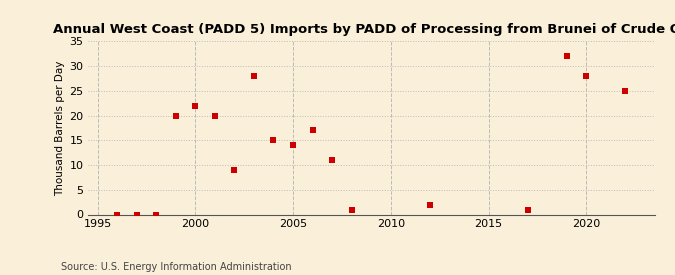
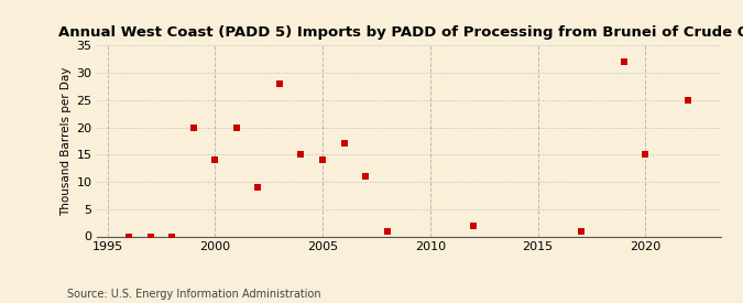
2000: 22 -> 14
2020: 28 -> 15
